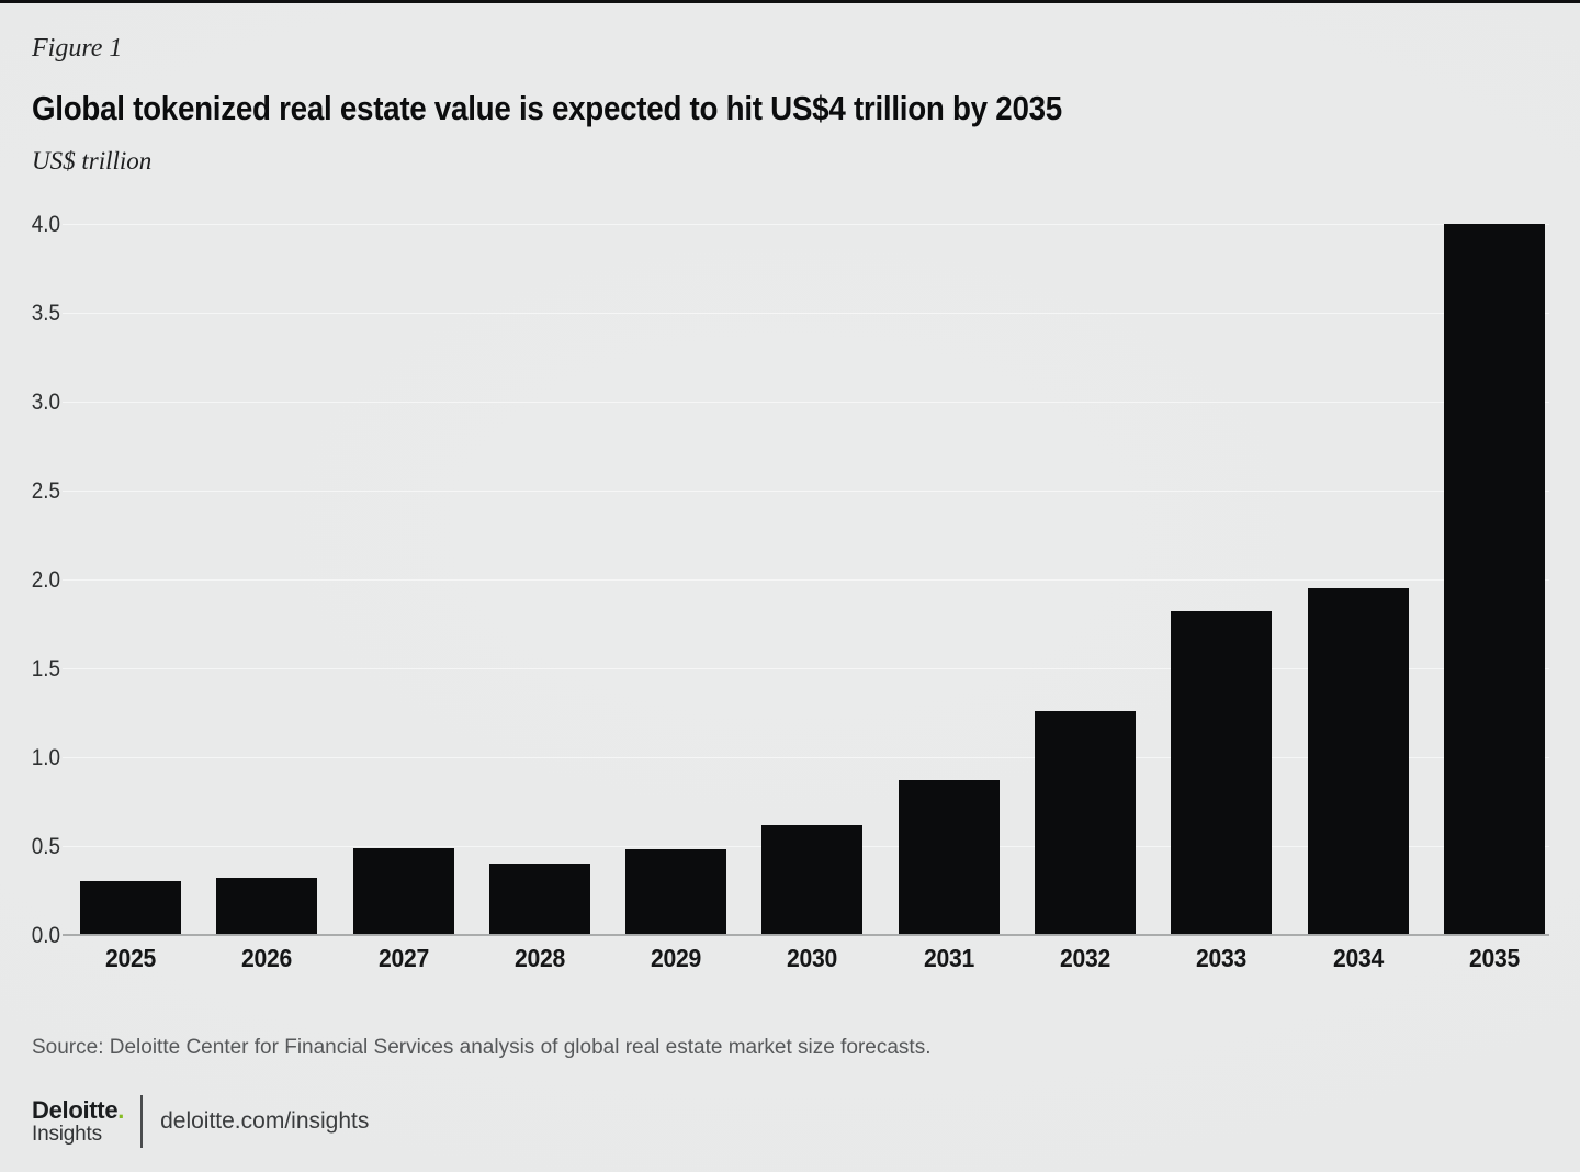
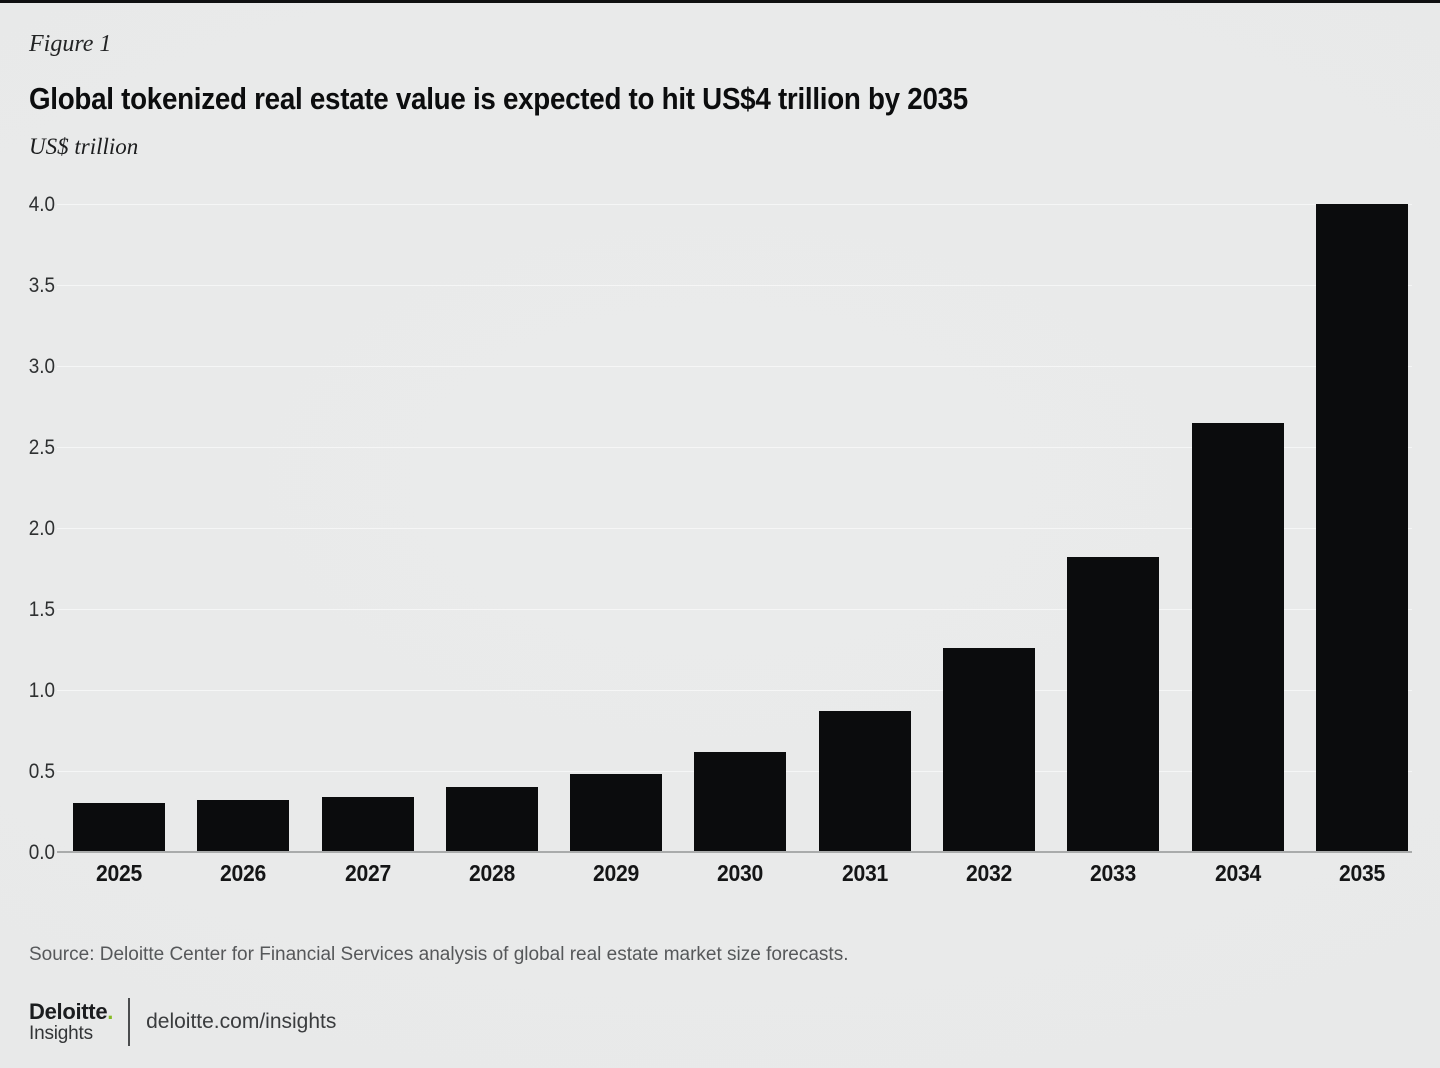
2027: 0.49 -> 0.34
2034: 1.95 -> 2.65
